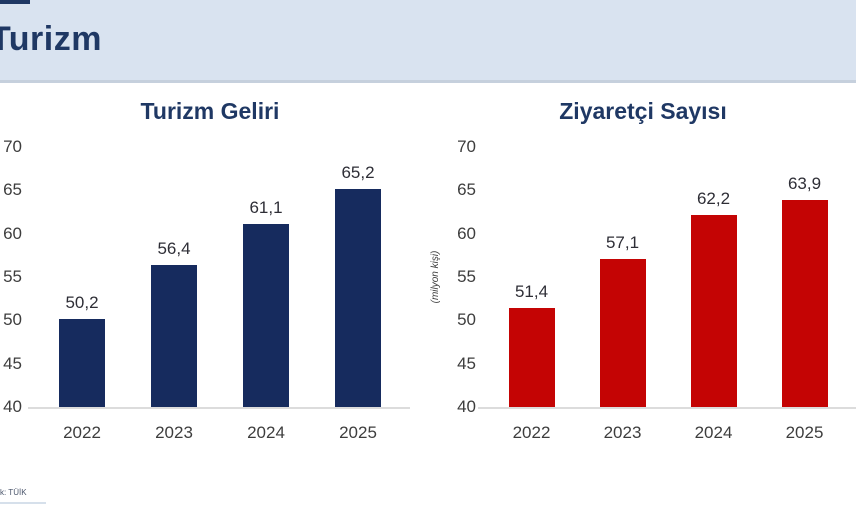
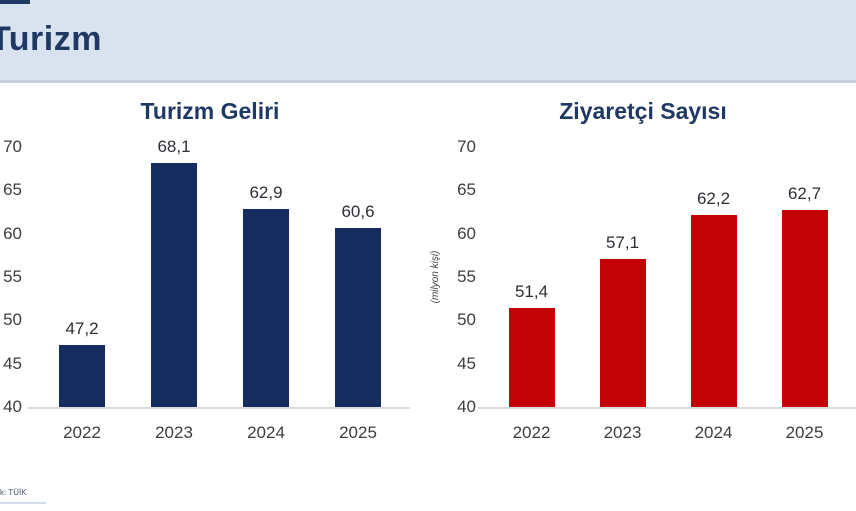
Turizm Geliri/2022: 50,2 -> 47,2
Turizm Geliri/2023: 56,4 -> 68,1
Turizm Geliri/2024: 61,1 -> 62,9
Turizm Geliri/2025: 65,2 -> 60,6
Ziyaretçi Sayısı/2025: 63,9 -> 62,7
